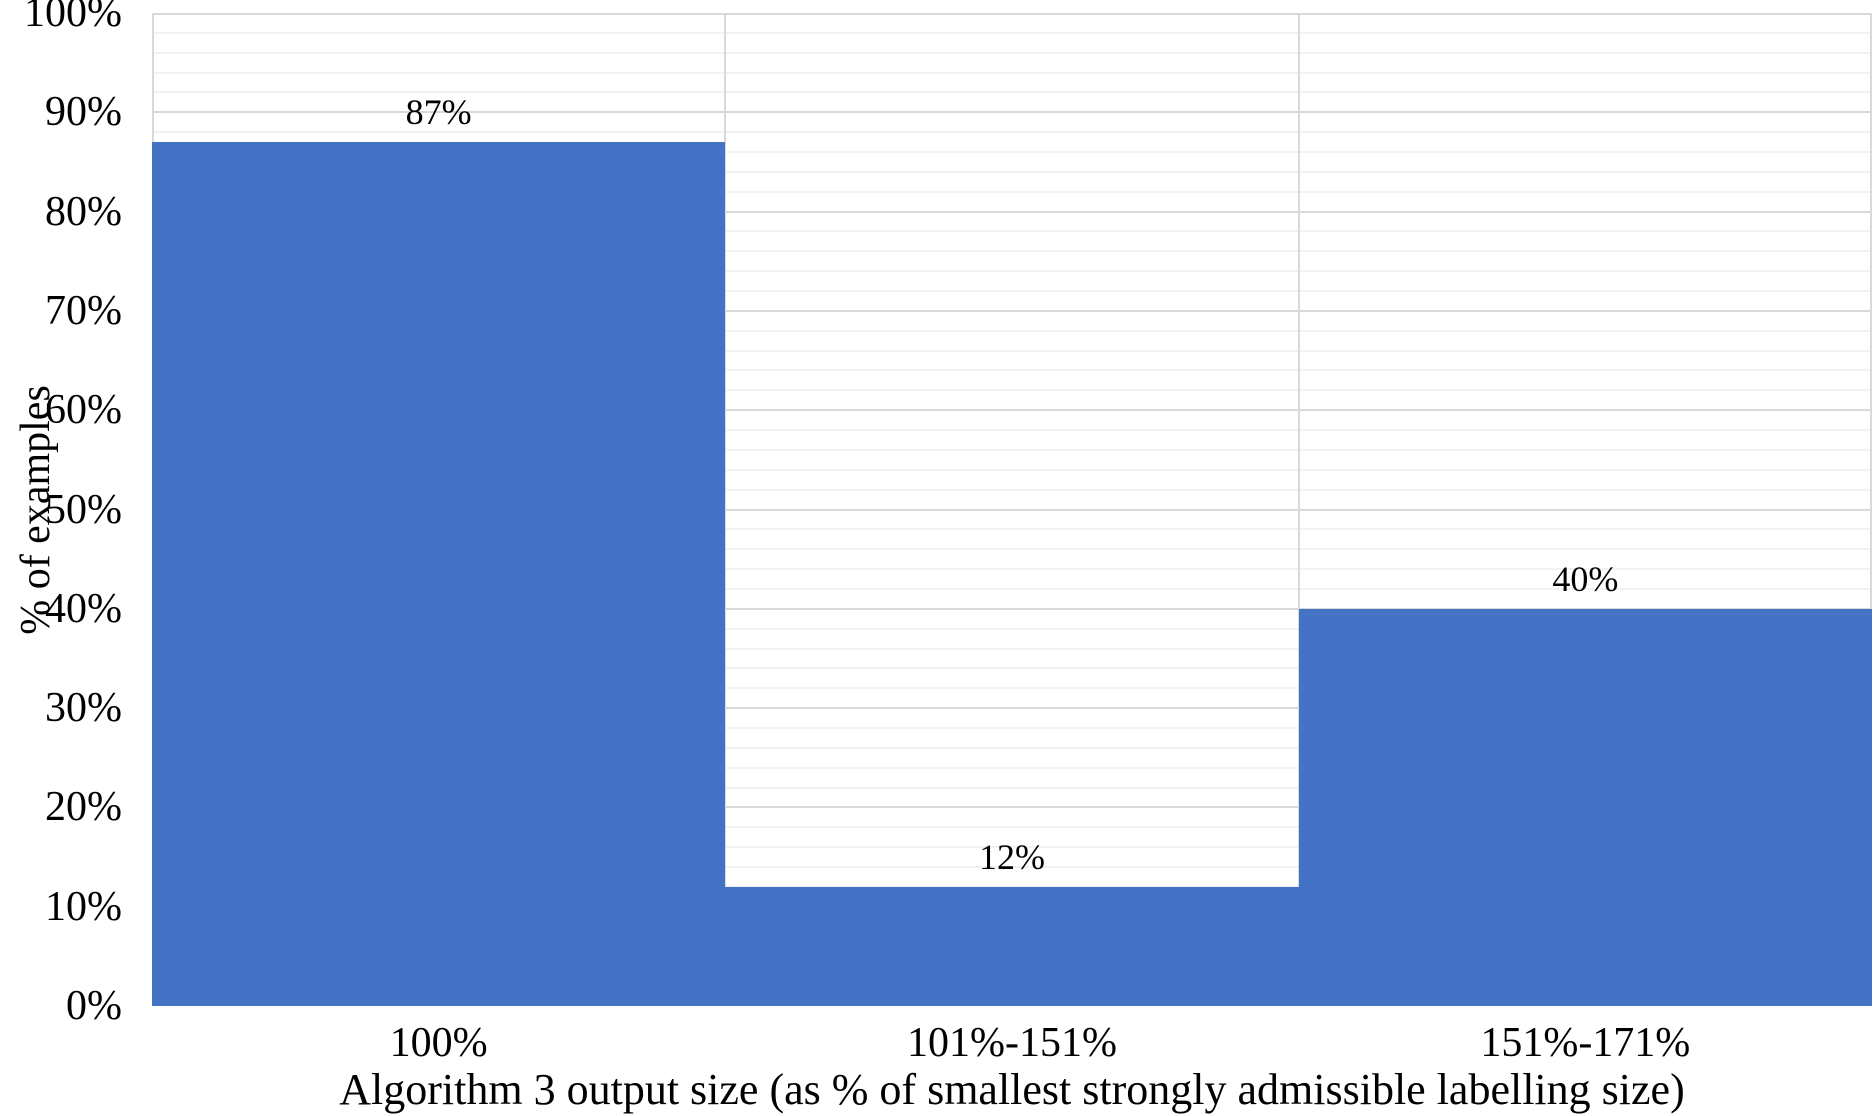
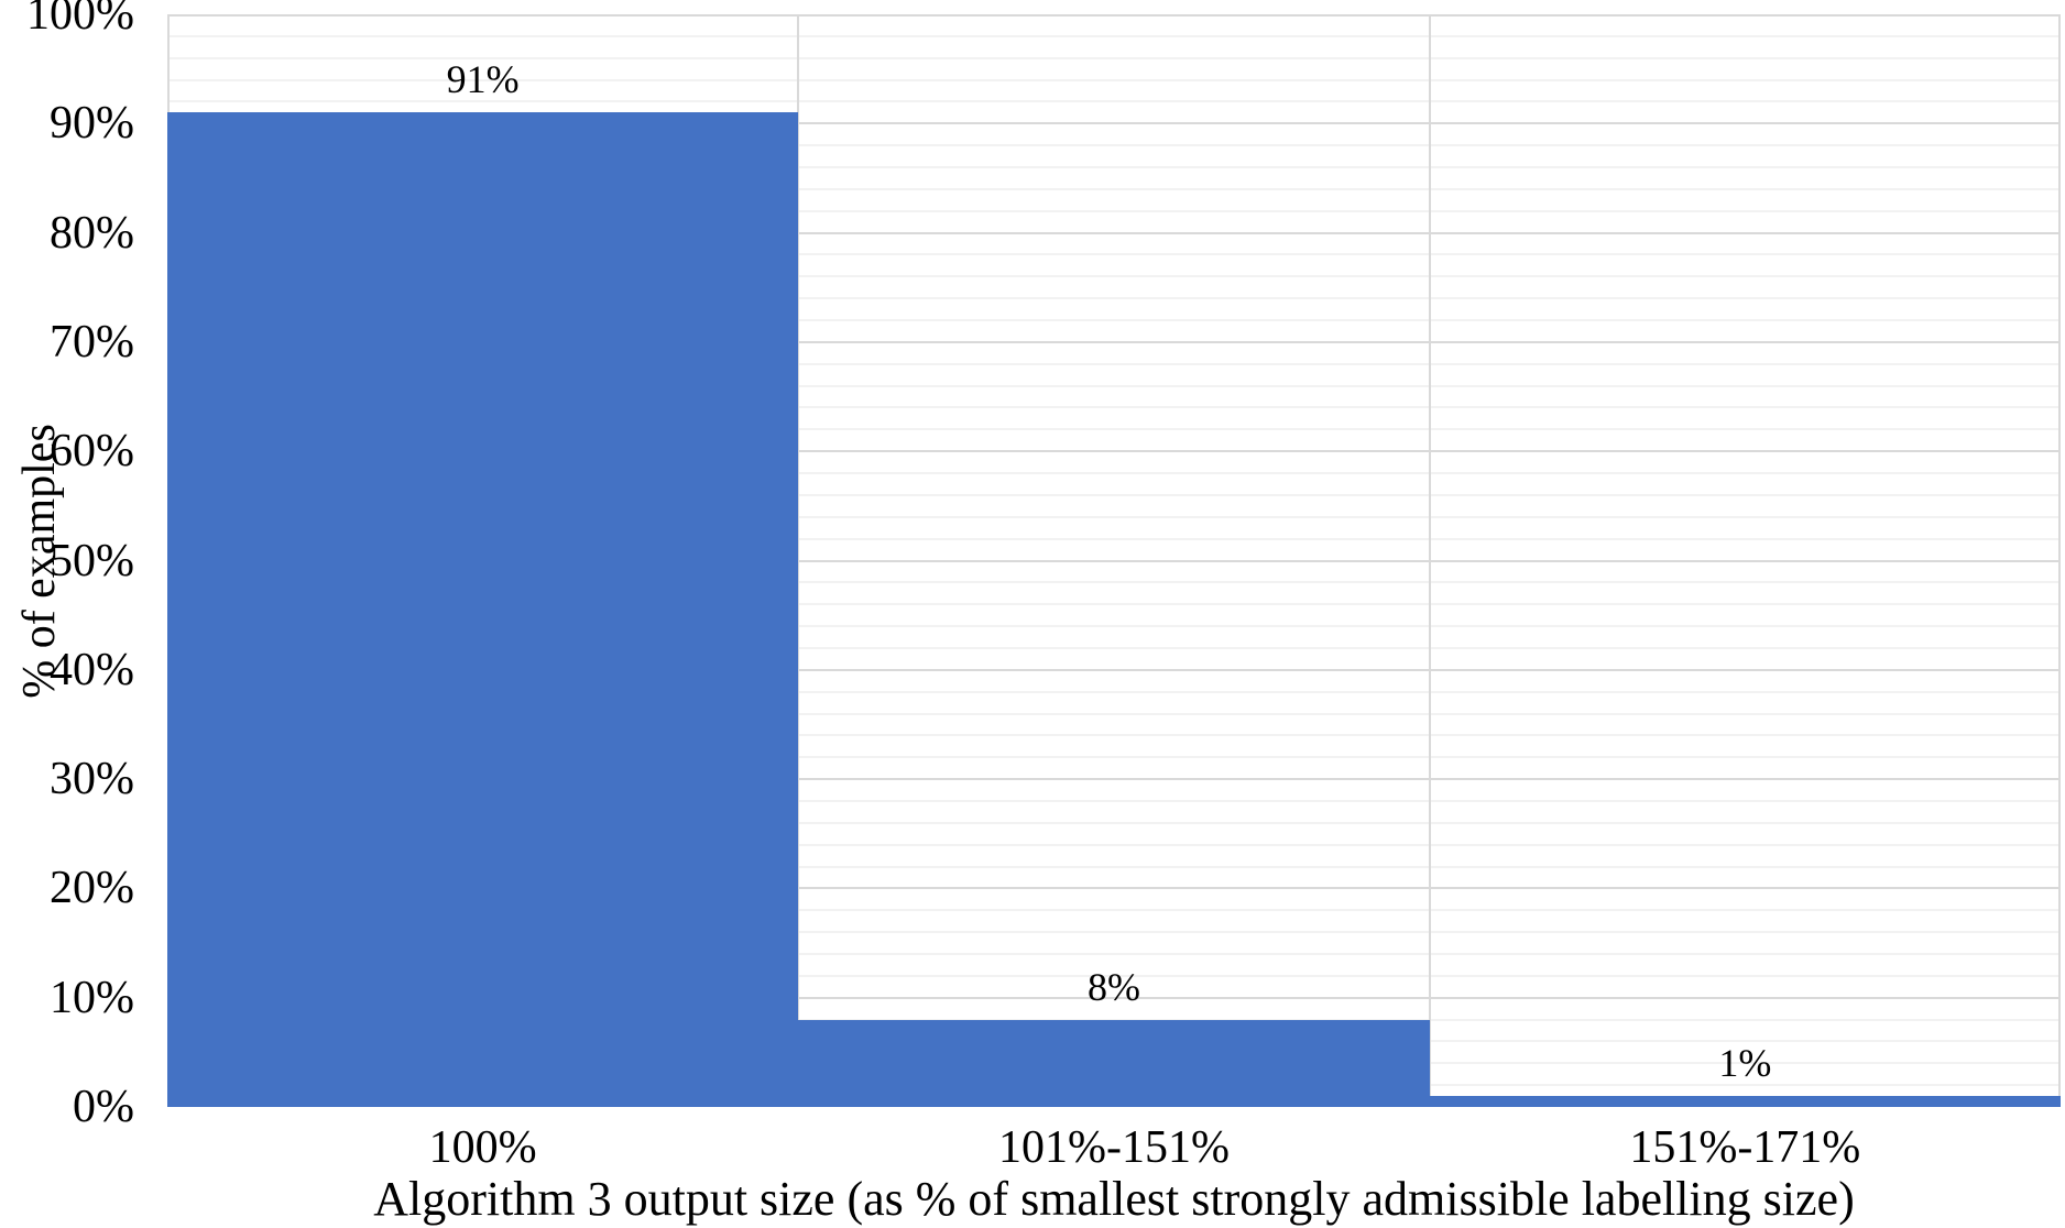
100%: 87% -> 91%
101%-151%: 12% -> 8%
151%-171%: 40% -> 1%
